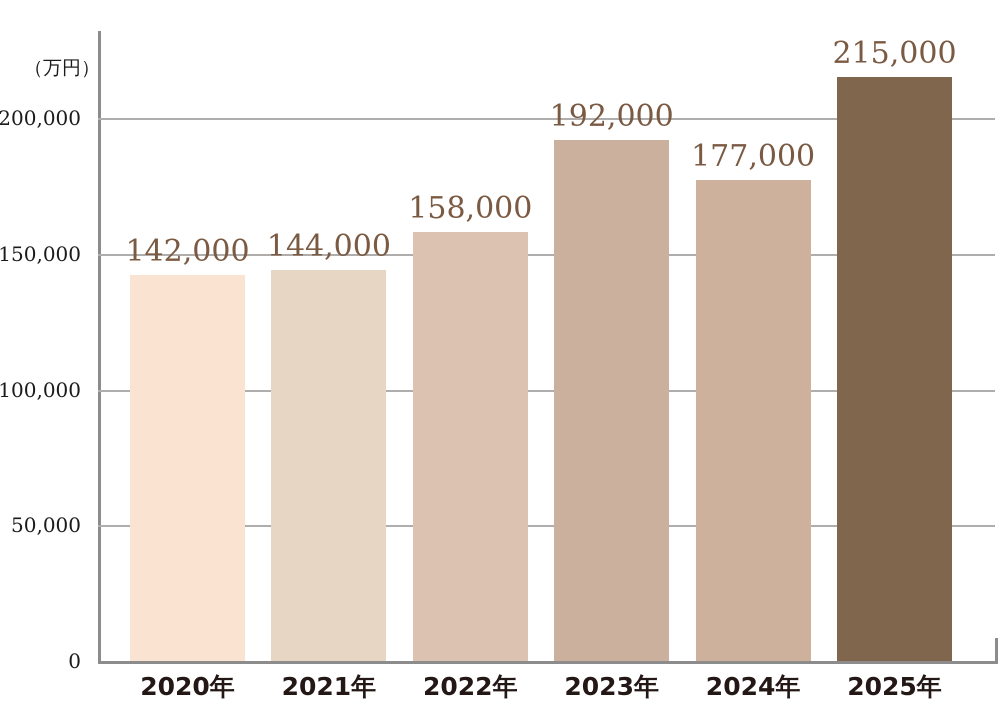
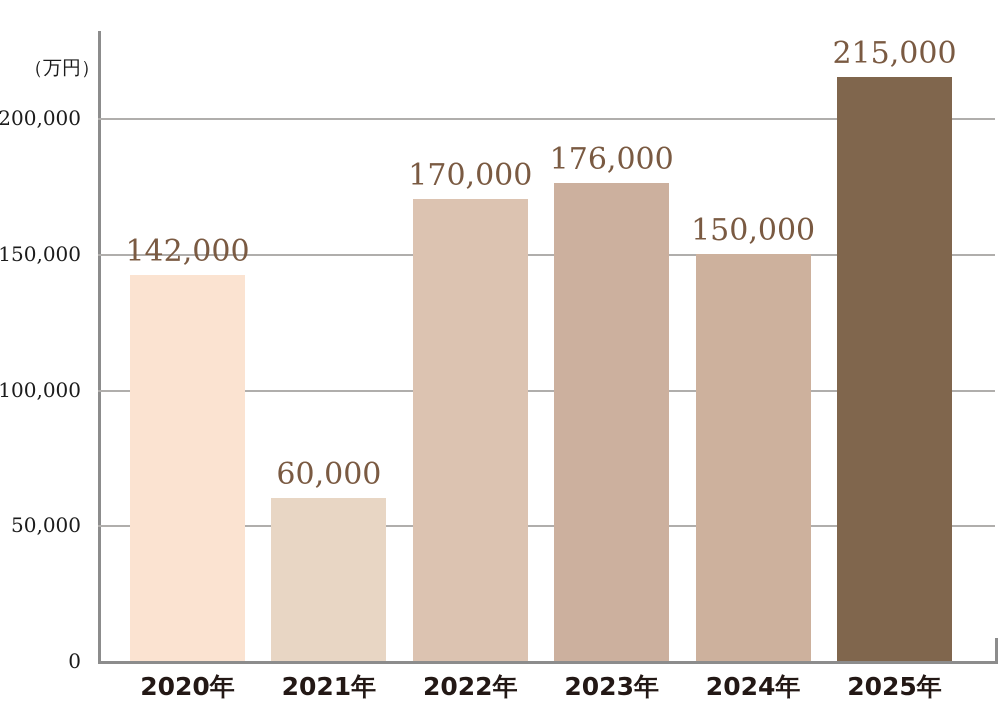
2021年: 144,000 -> 60,000
2022年: 158,000 -> 170,000
2023年: 192,000 -> 176,000
2024年: 177,000 -> 150,000
